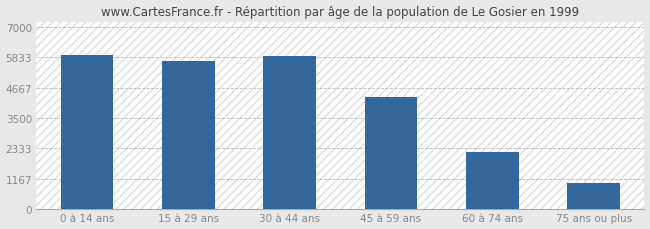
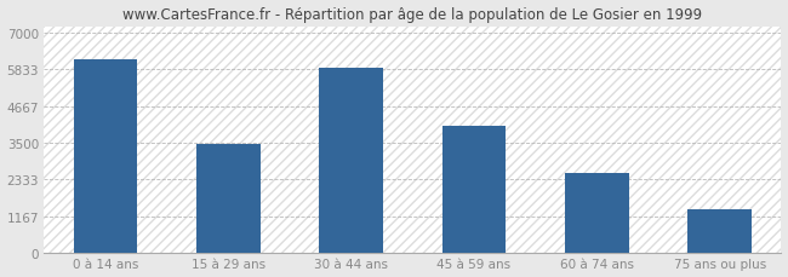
0 à 14 ans: 5900 -> 6150
15 à 29 ans: 5700 -> 3450
45 à 59 ans: 4300 -> 4050
60 à 74 ans: 2190 -> 2550
75 ans ou plus: 1020 -> 1400
